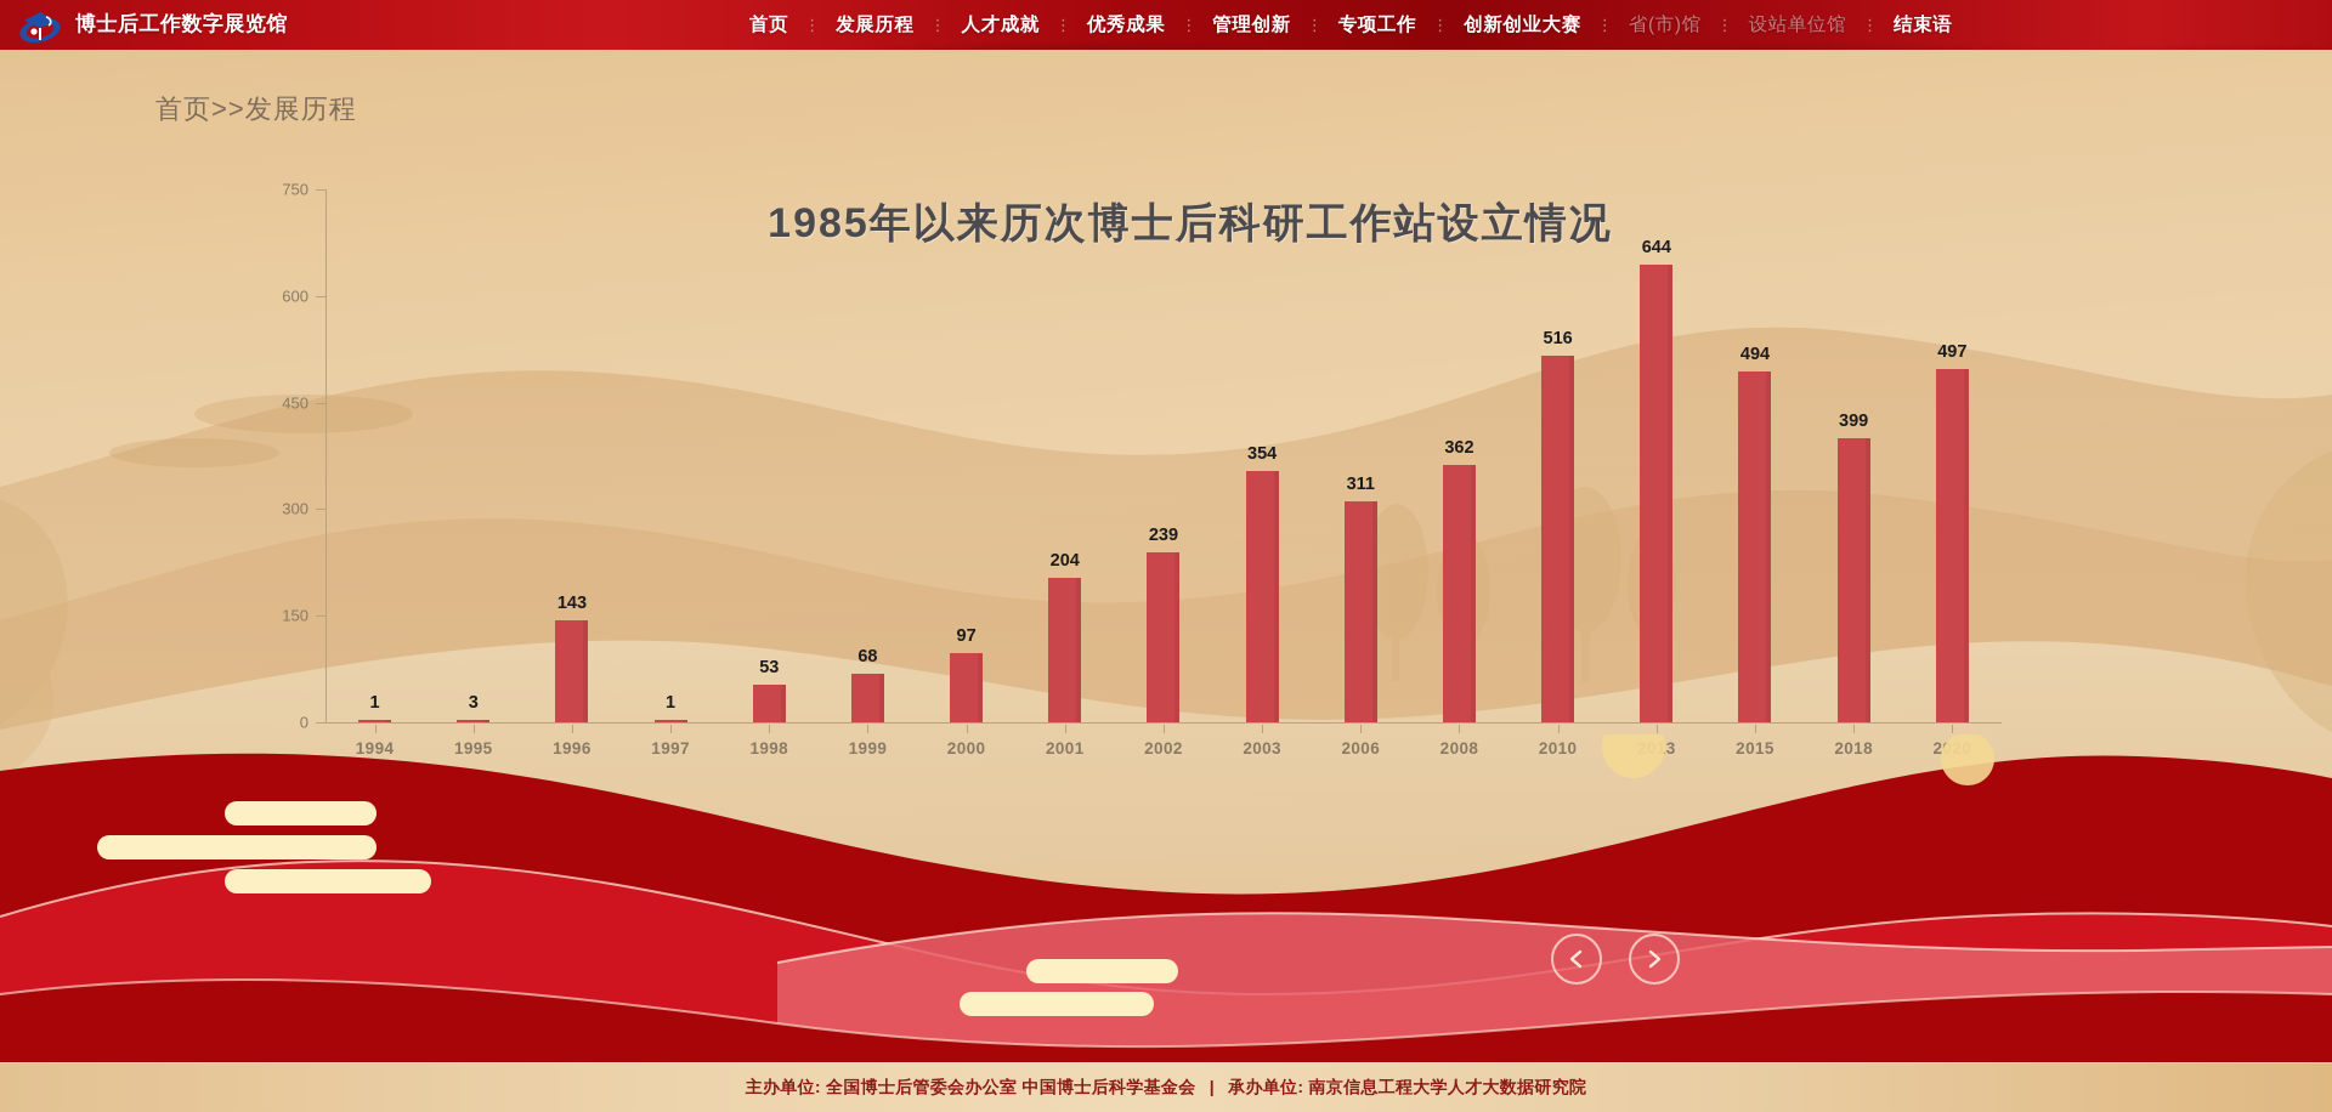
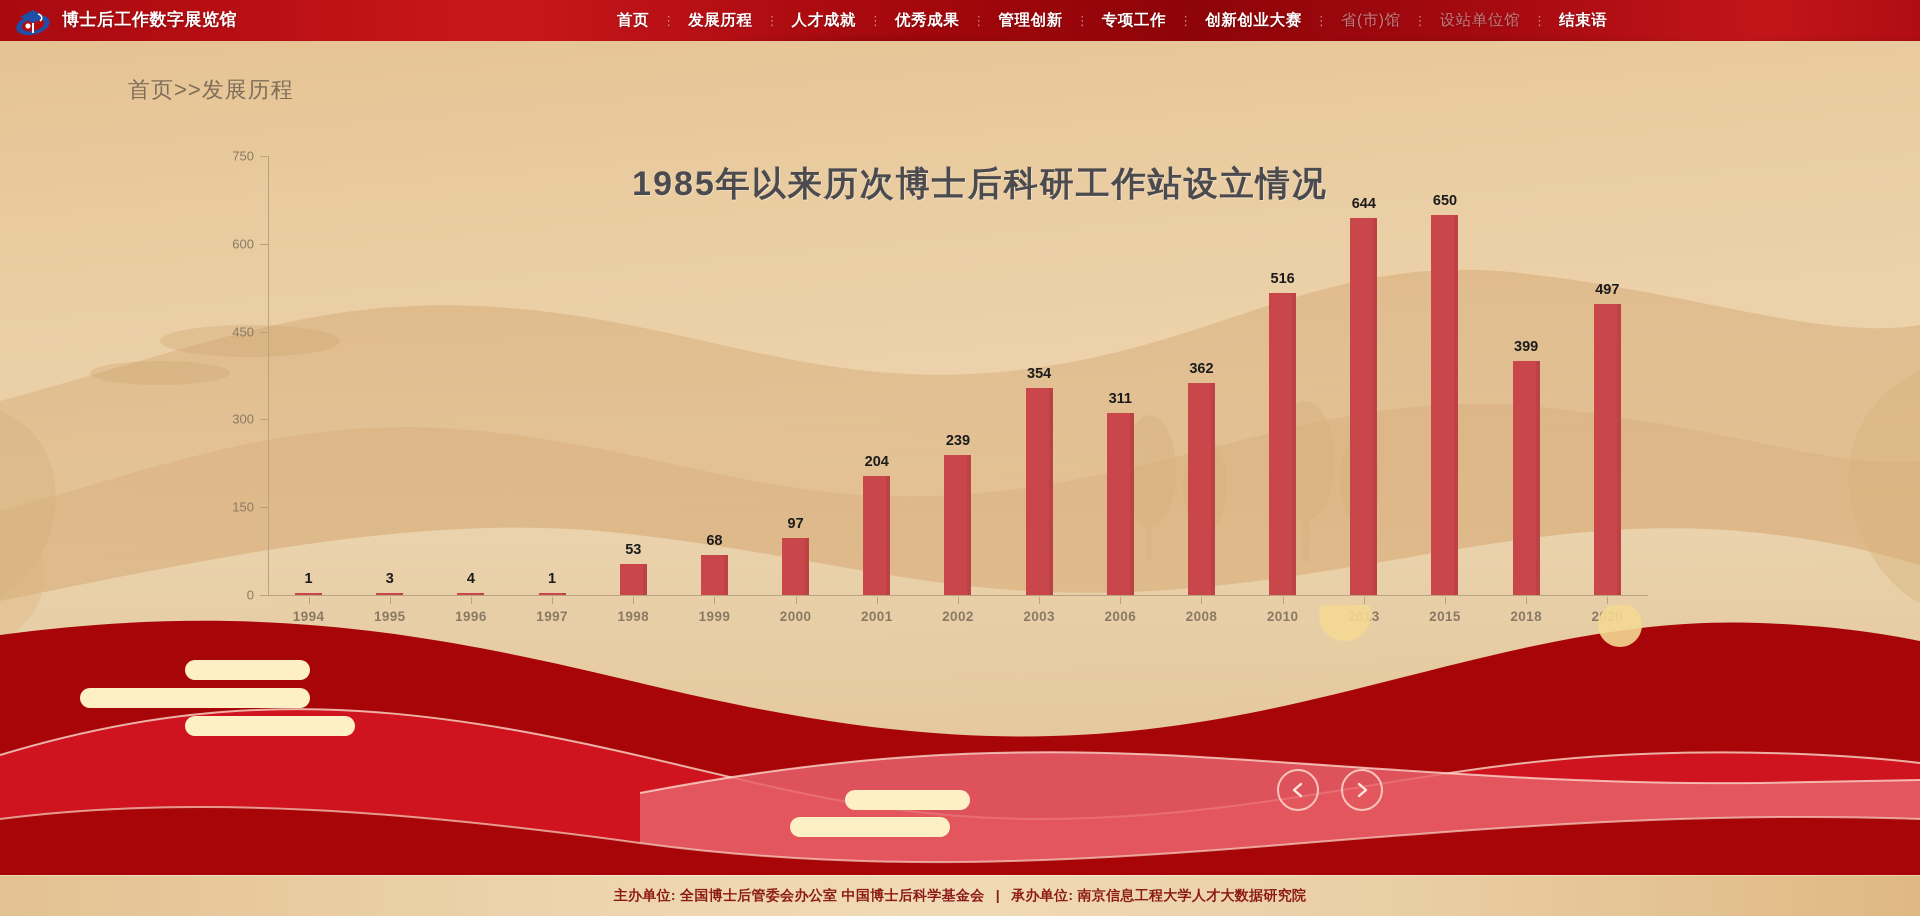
1996: 143 -> 4
2015: 494 -> 650
